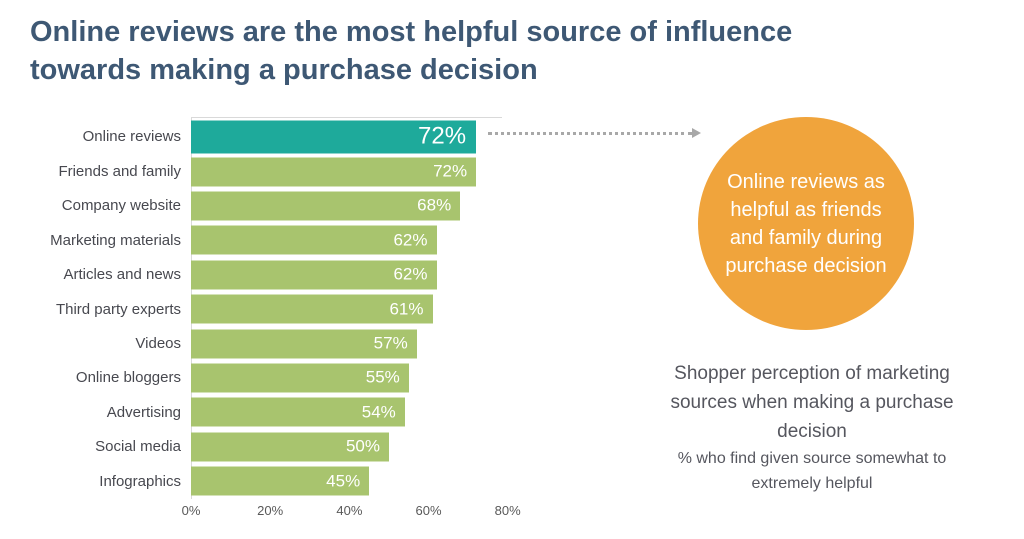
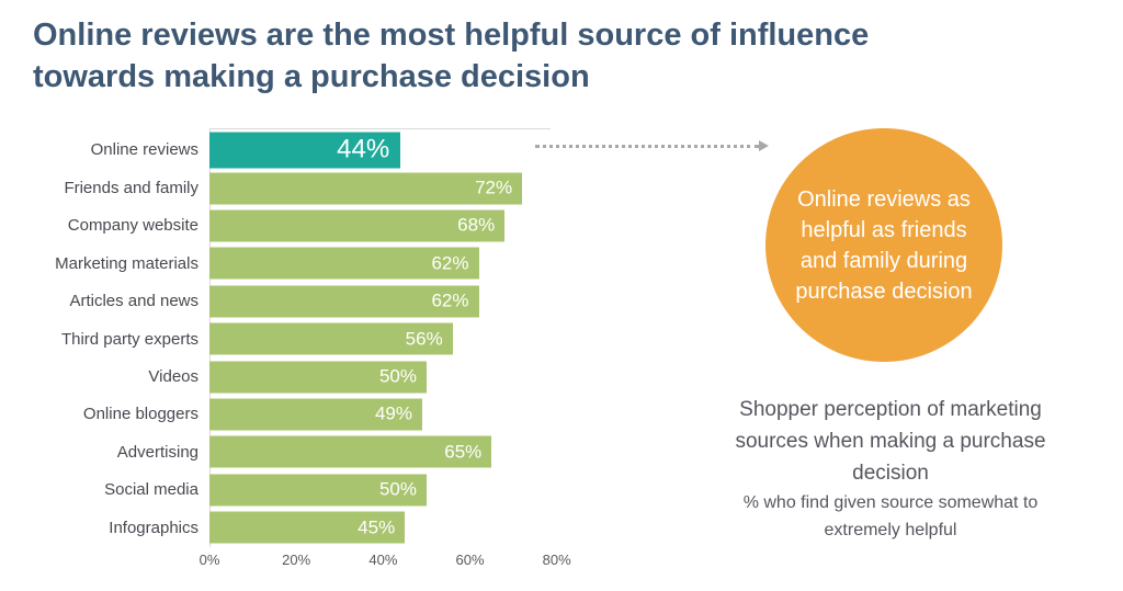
Online reviews: 72% -> 44%
Third party experts: 61% -> 56%
Videos: 57% -> 50%
Online bloggers: 55% -> 49%
Advertising: 54% -> 65%
